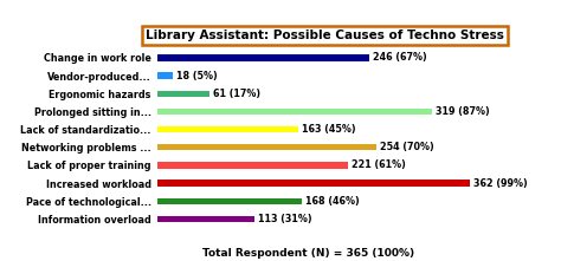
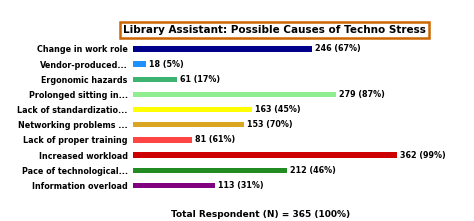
Prolonged sitting in...: 319 -> 279
Networking problems ...: 254 -> 153
Lack of proper training: 221 -> 81
Pace of technological...: 168 -> 212
